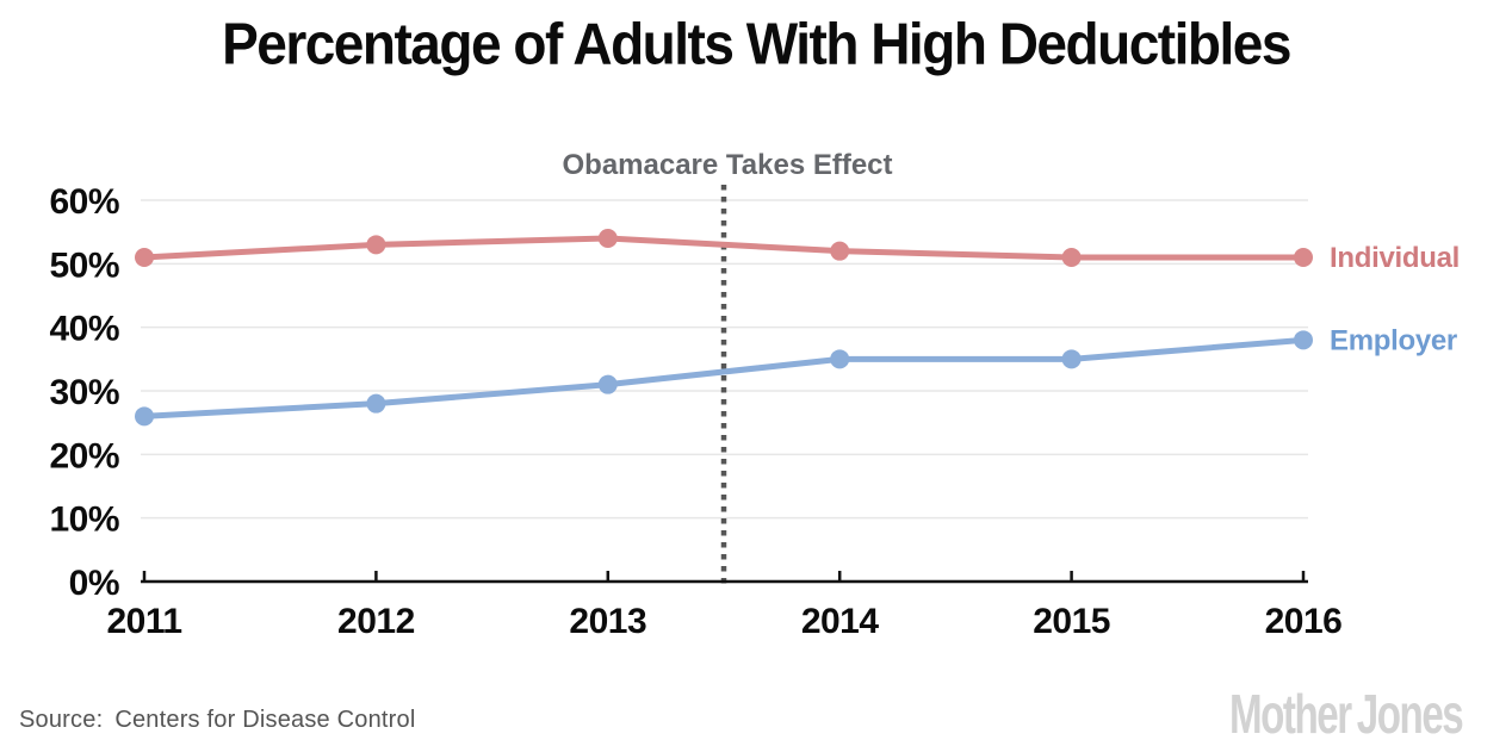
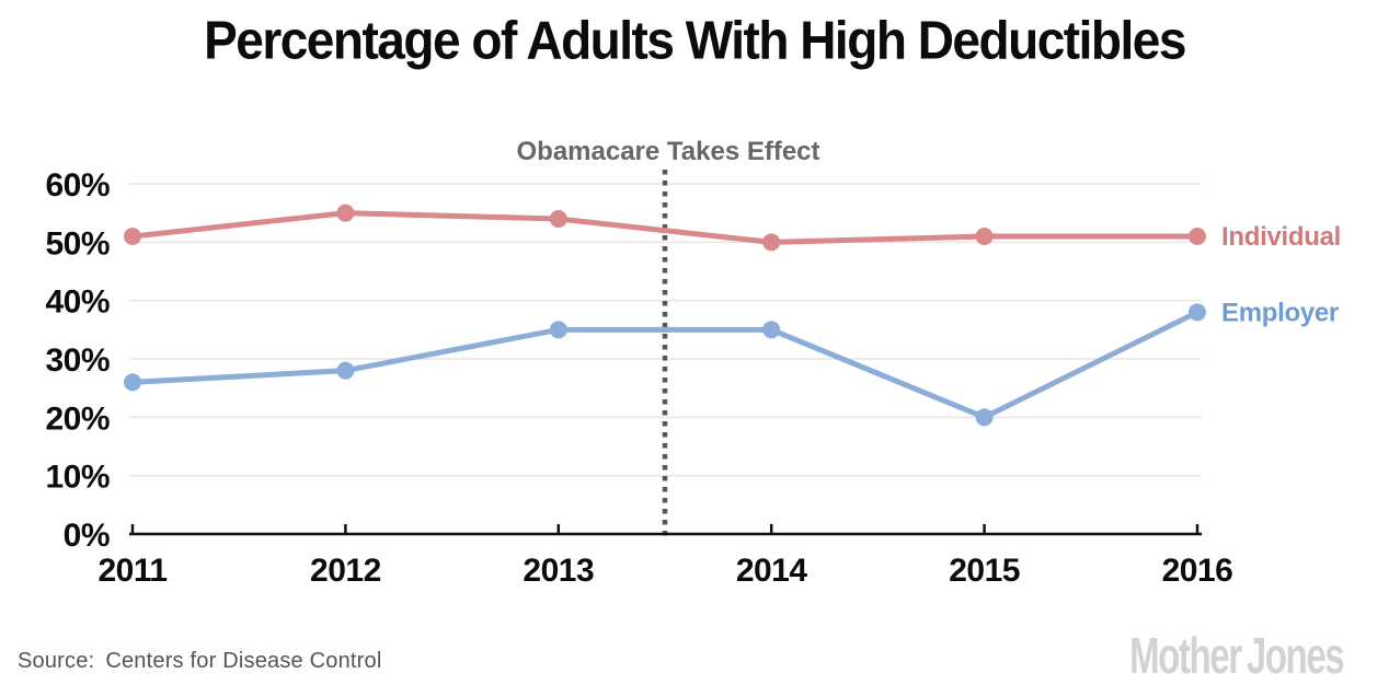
Individual/2012: 53% -> 55%
Employer/2013: 31% -> 35%
Individual/2014: 52% -> 50%
Employer/2015: 35% -> 20%
